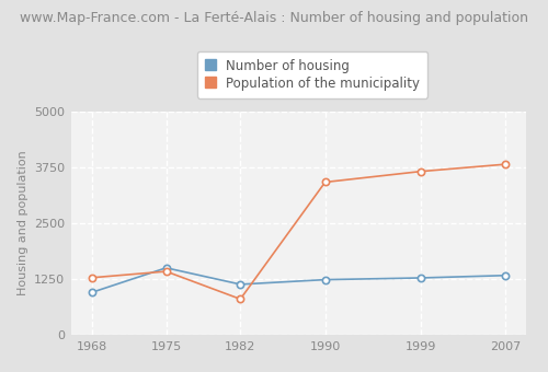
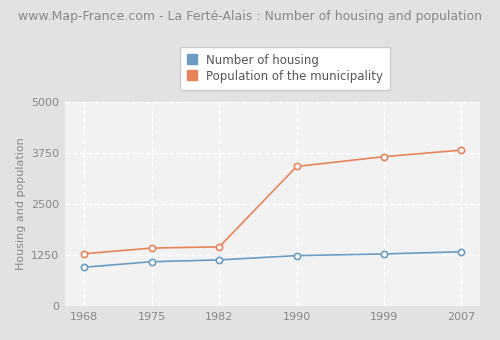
Number of housing/1975: 1500 -> 1080
Population of the municipality/1982: 800 -> 1450
